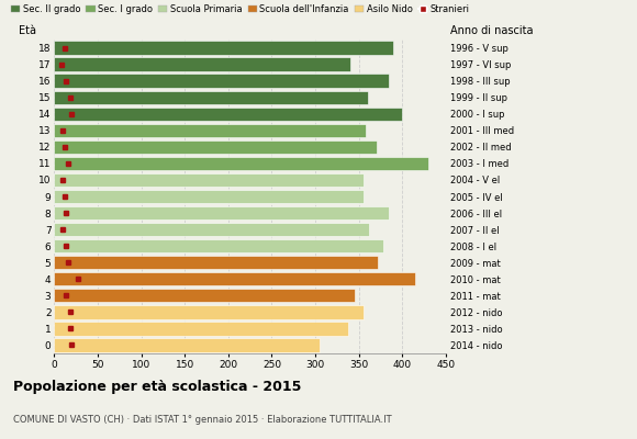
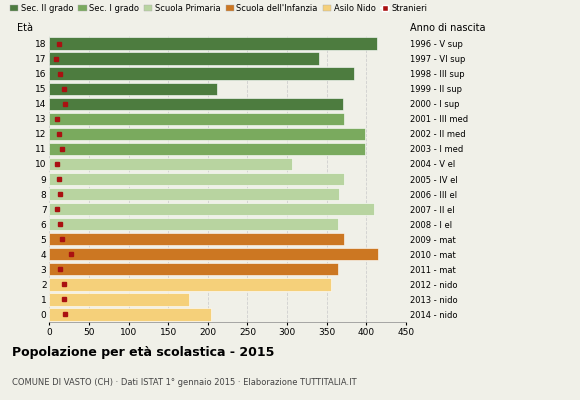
18: 390 -> 414
15: 360 -> 212
14: 400 -> 370
13: 358 -> 372
12: 370 -> 398
11: 430 -> 398
10: 355 -> 306
9: 355 -> 372
8: 385 -> 366
7: 362 -> 410
6: 378 -> 364
3: 345 -> 364
1: 338 -> 176
0: 305 -> 204
